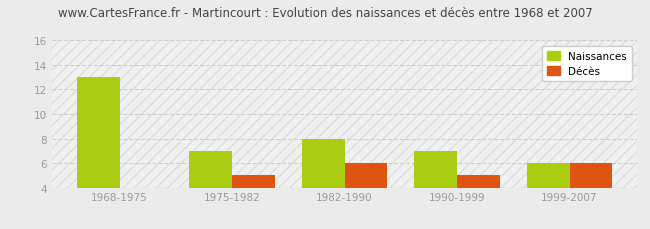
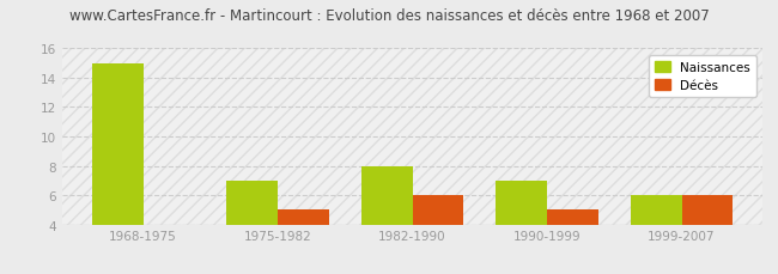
Naissances/1968-1975: 13 -> 15
